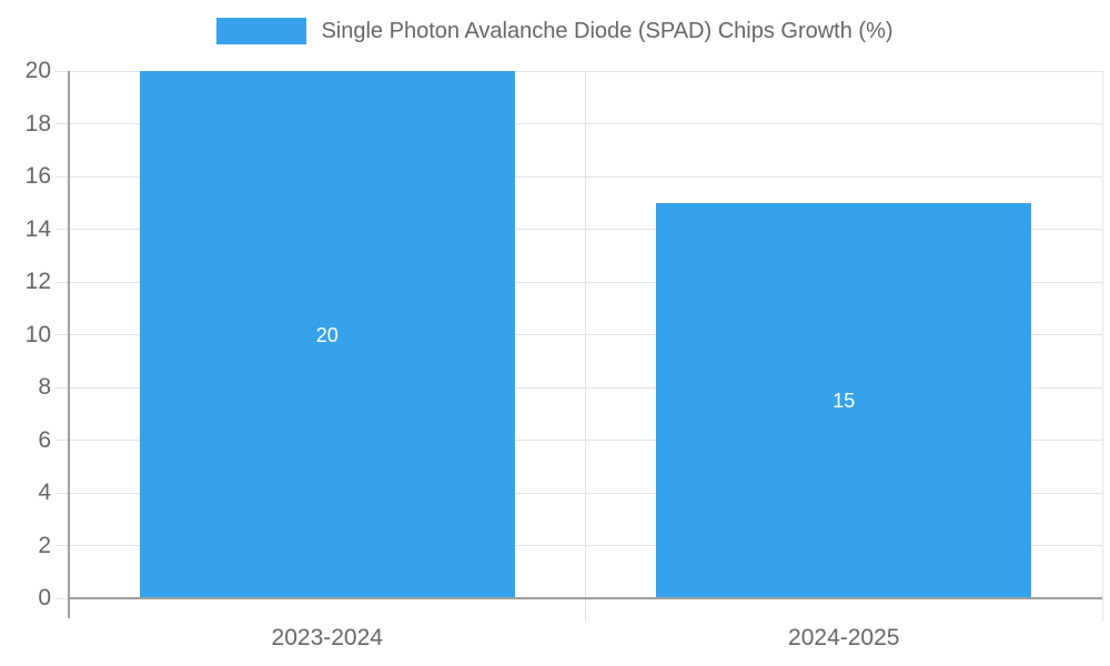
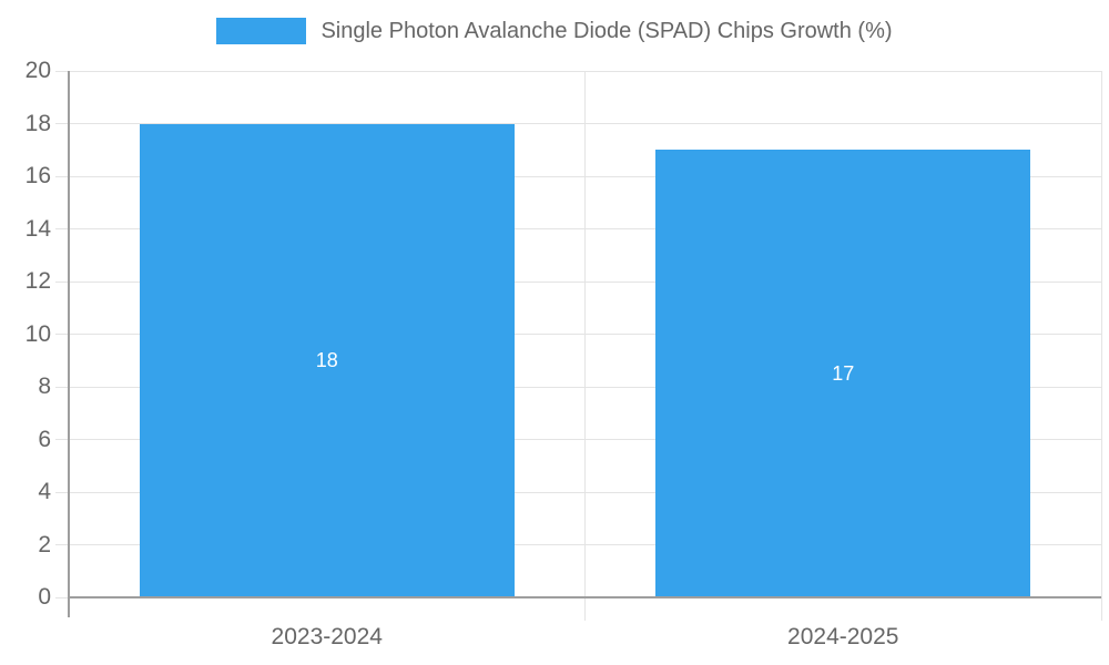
2023-2024: 20 -> 18
2024-2025: 15 -> 17
